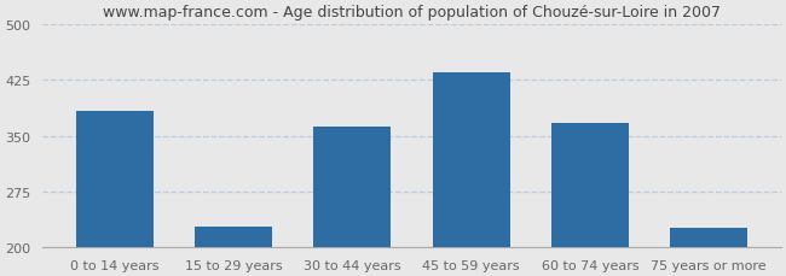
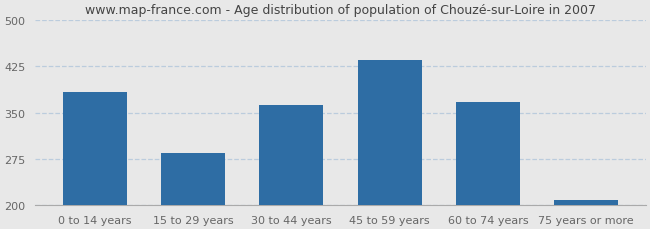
15 to 29 years: 228 -> 285
75 years or more: 226 -> 208
